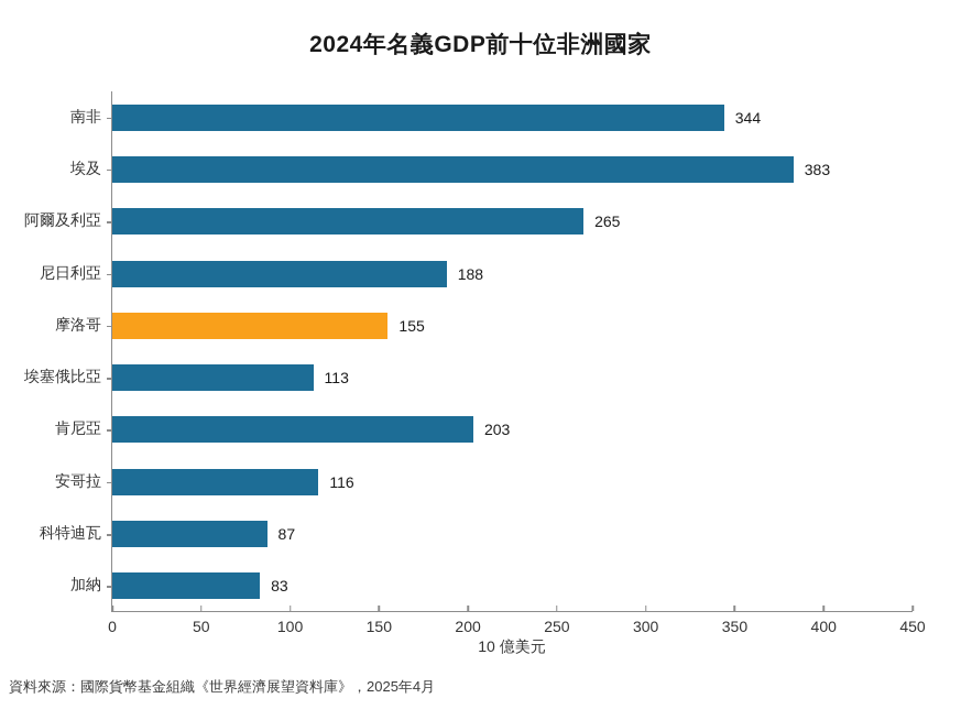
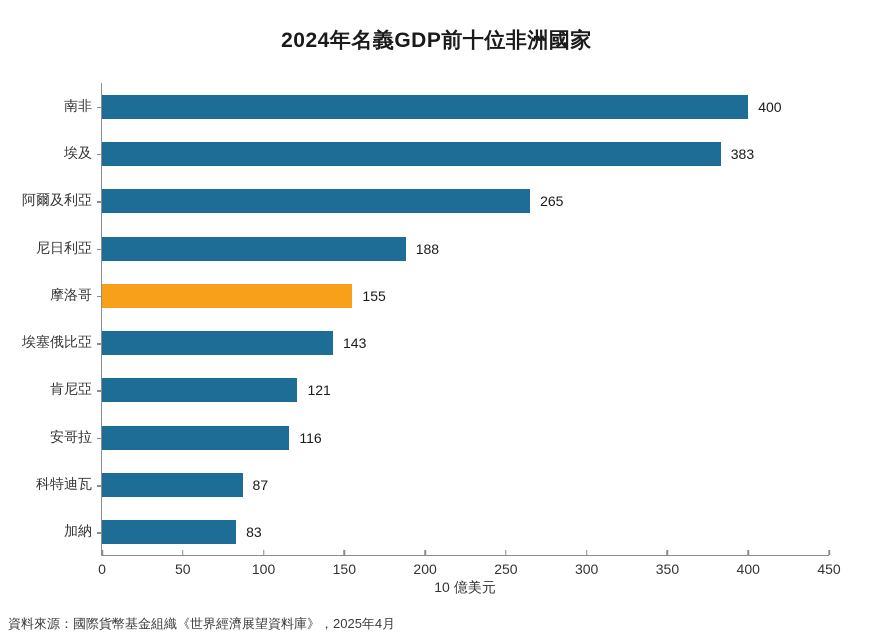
南非: 344 -> 400
埃塞俄比亞: 113 -> 143
肯尼亞: 203 -> 121
